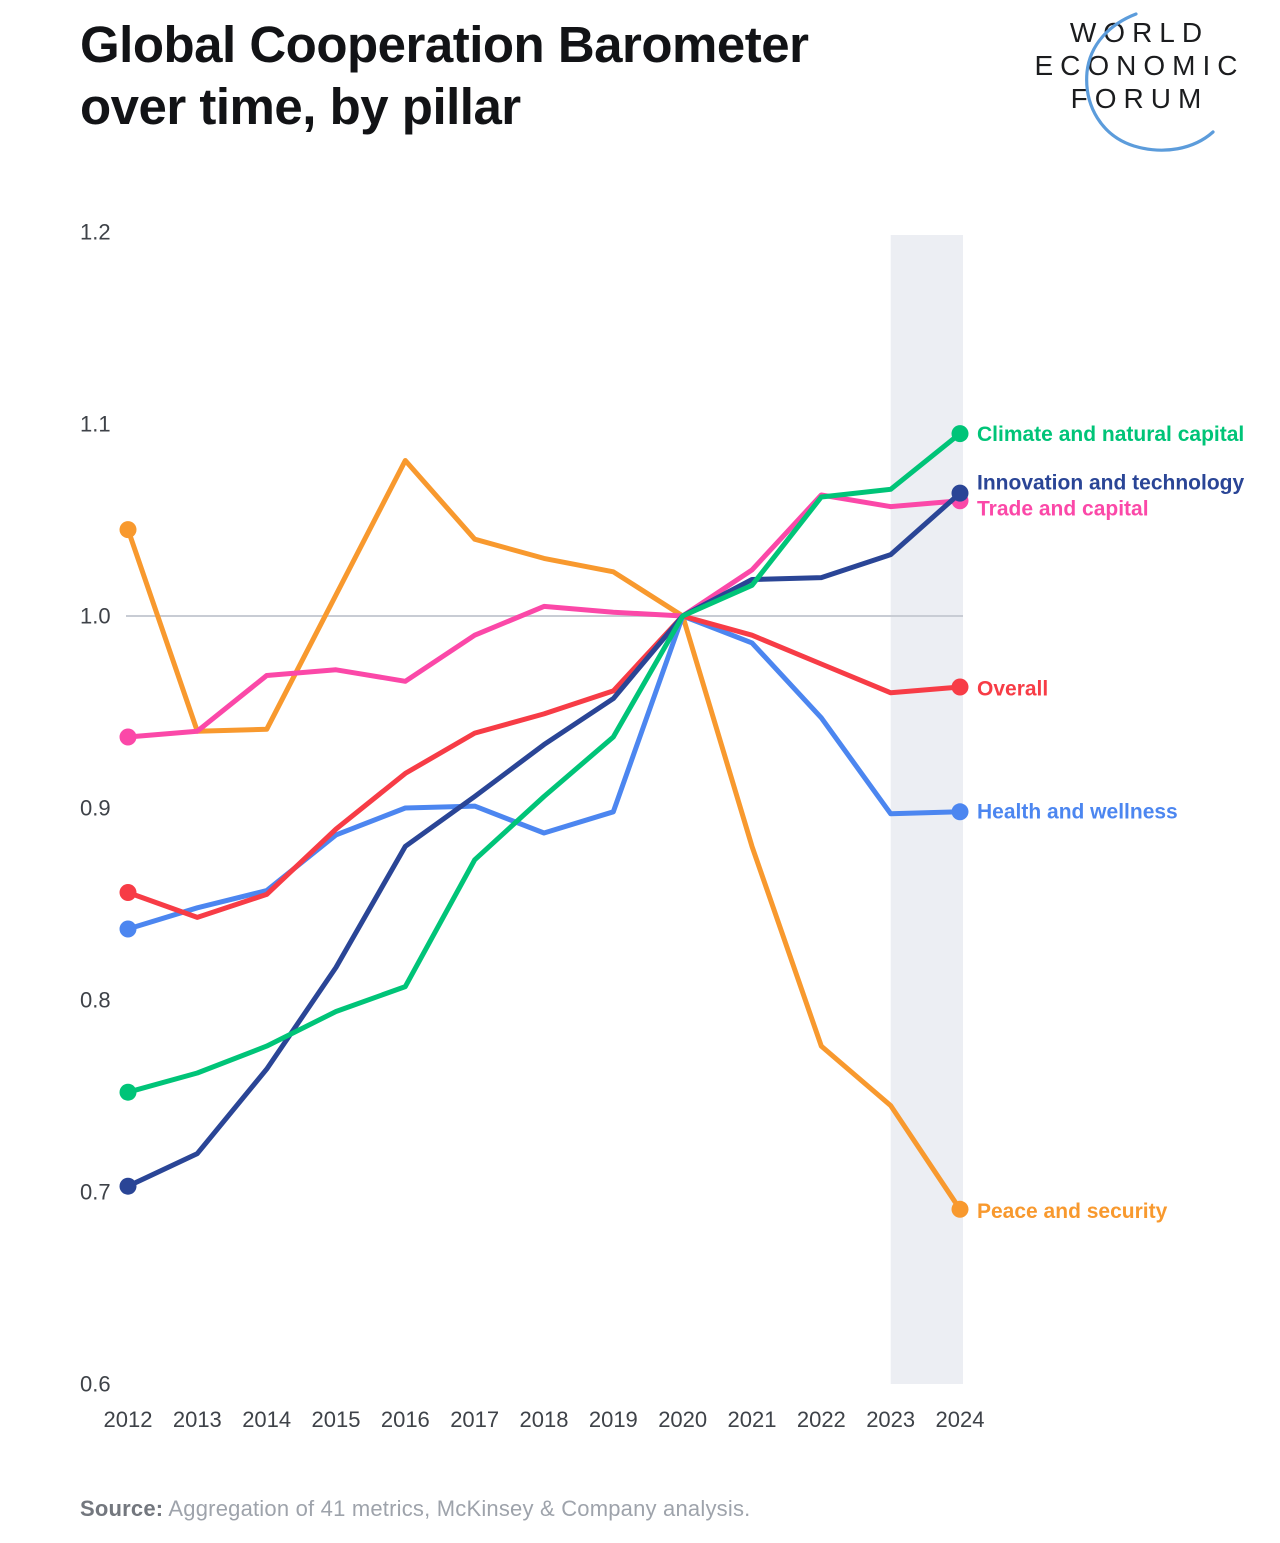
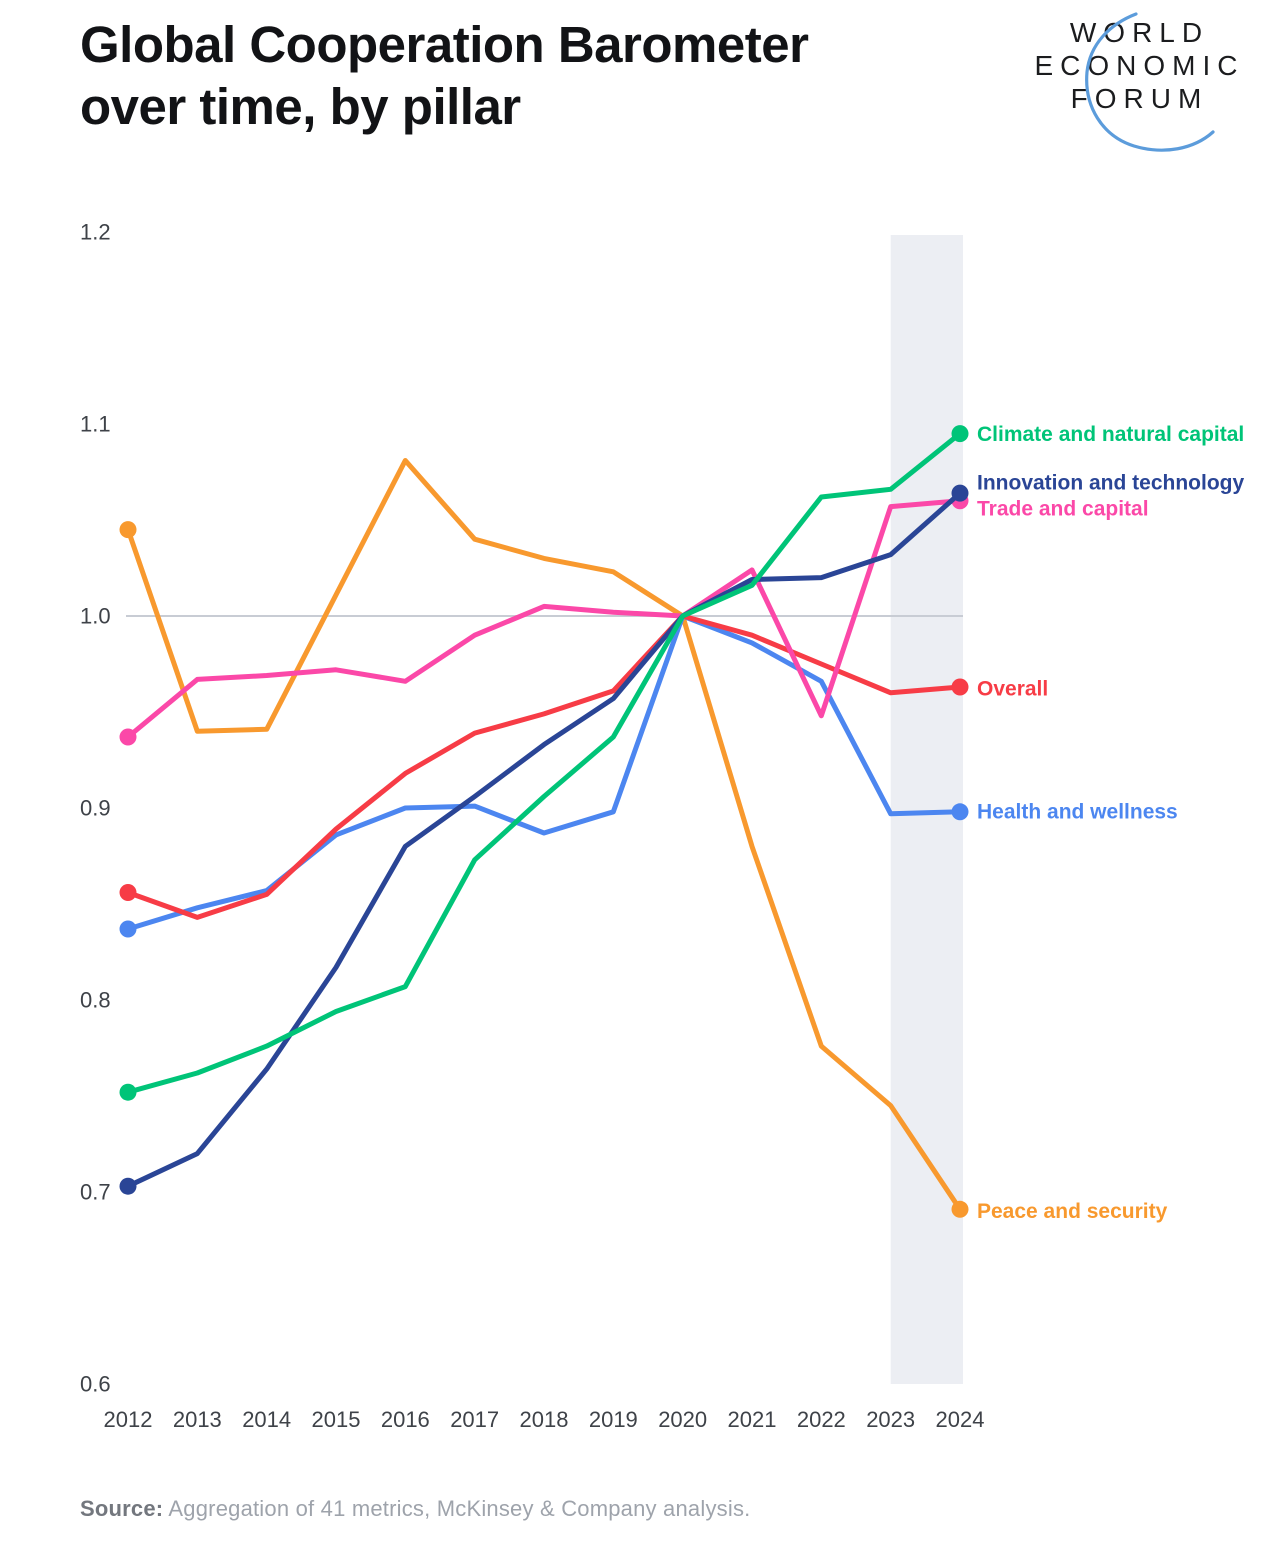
Trade and capital/2013: 0.940 -> 0.967
Trade and capital/2022: 1.063 -> 0.948
Health and wellness/2022: 0.947 -> 0.966
